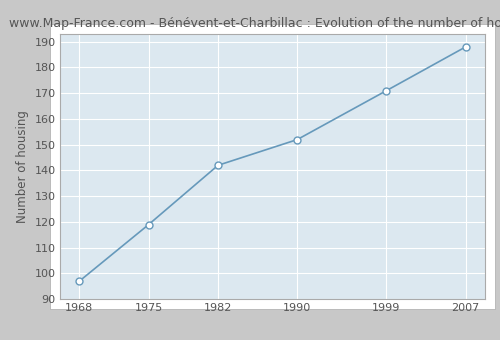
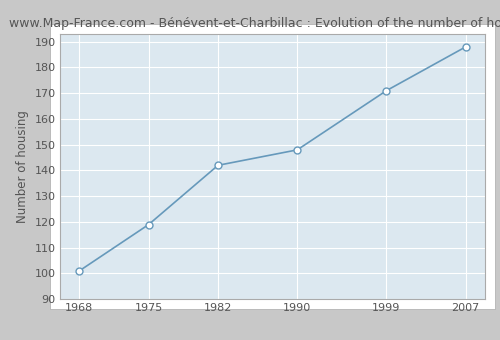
1968: 97 -> 101
1990: 152 -> 148
